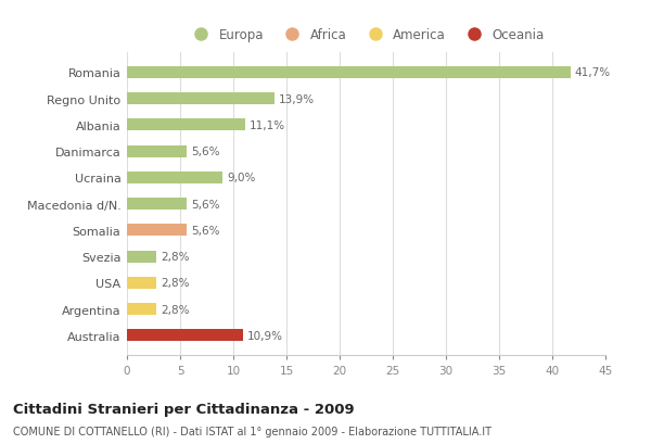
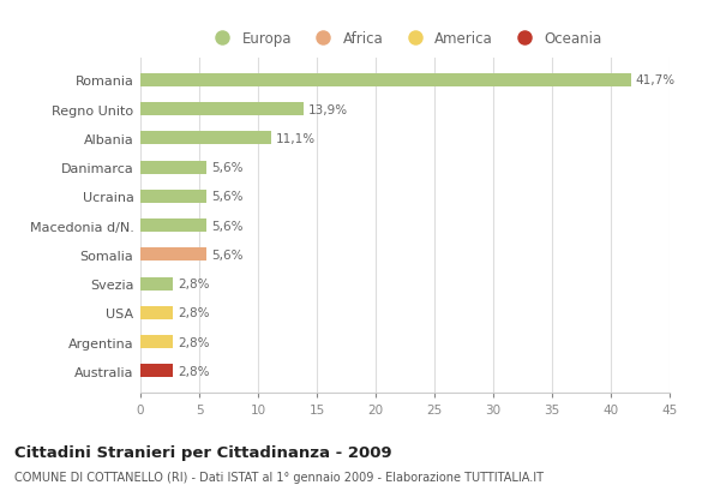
Ucraina: 9,0% -> 5,6%
Australia: 10,9% -> 2,8%
